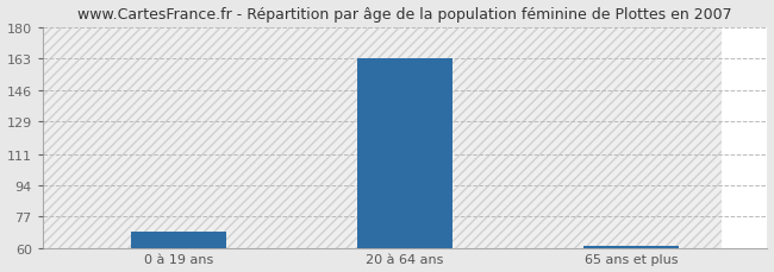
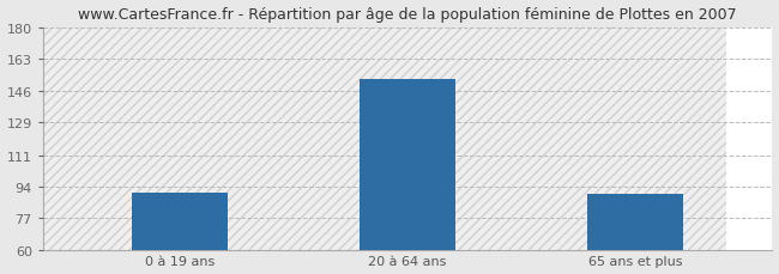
0 à 19 ans: 69 -> 91
20 à 64 ans: 163 -> 152
65 ans et plus: 61 -> 90
